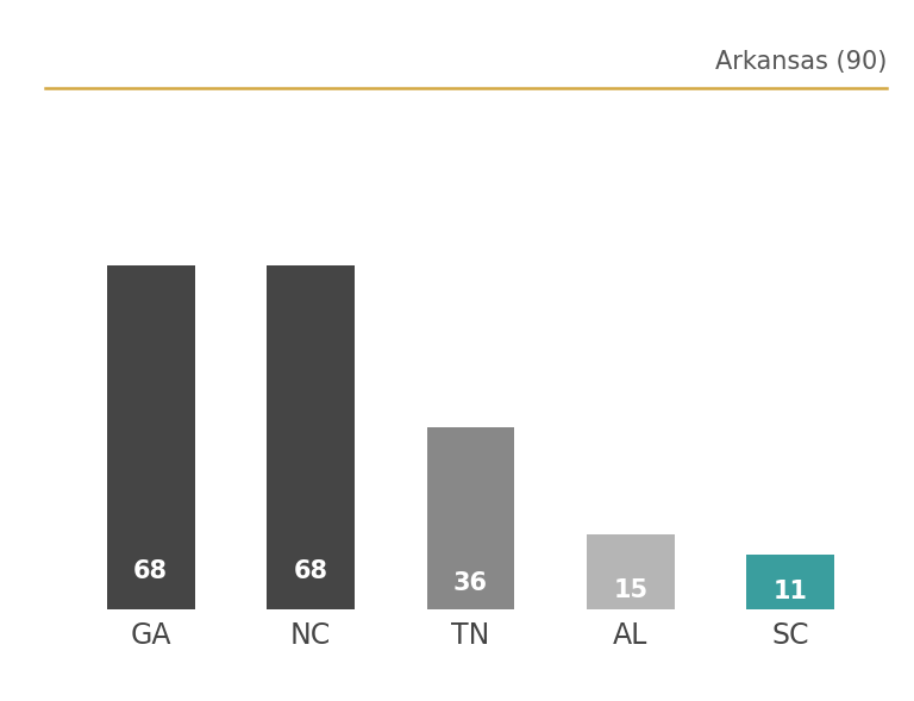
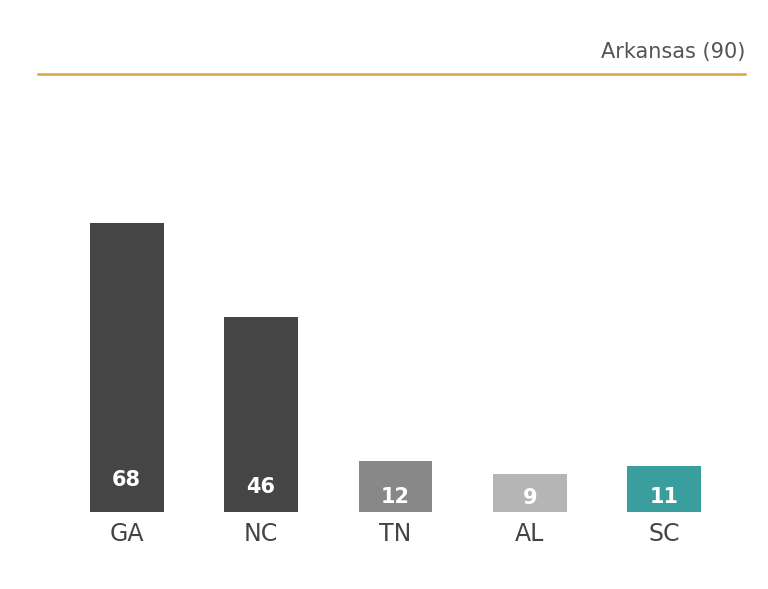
NC: 68 -> 46
TN: 36 -> 12
AL: 15 -> 9
